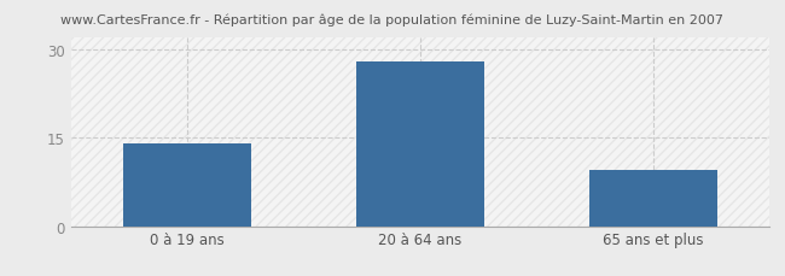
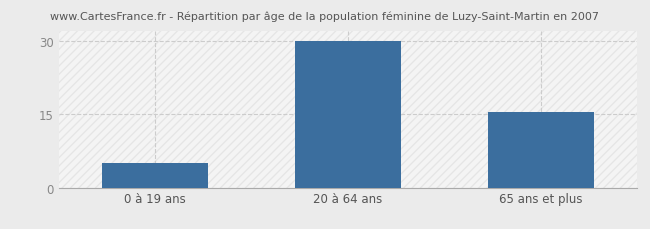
0 à 19 ans: 14.0 -> 5.0
20 à 64 ans: 28.0 -> 30.0
65 ans et plus: 9.5 -> 15.5
